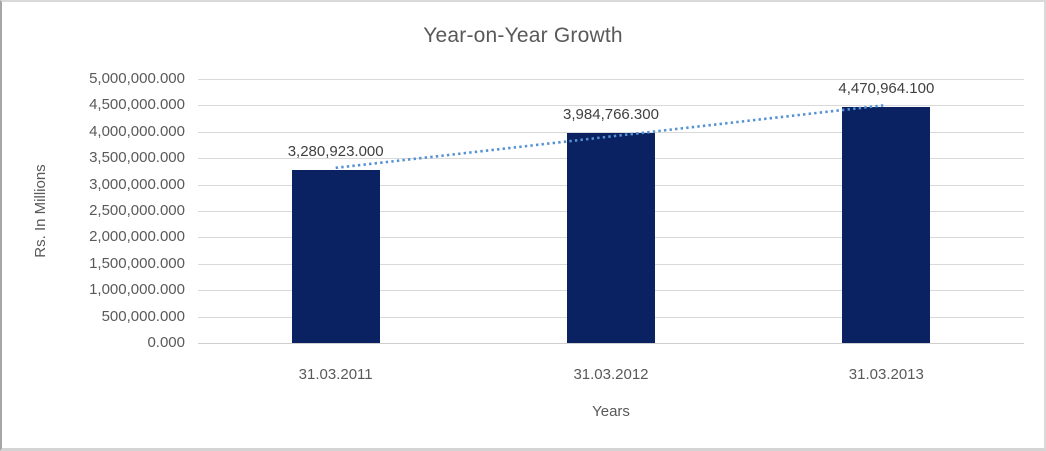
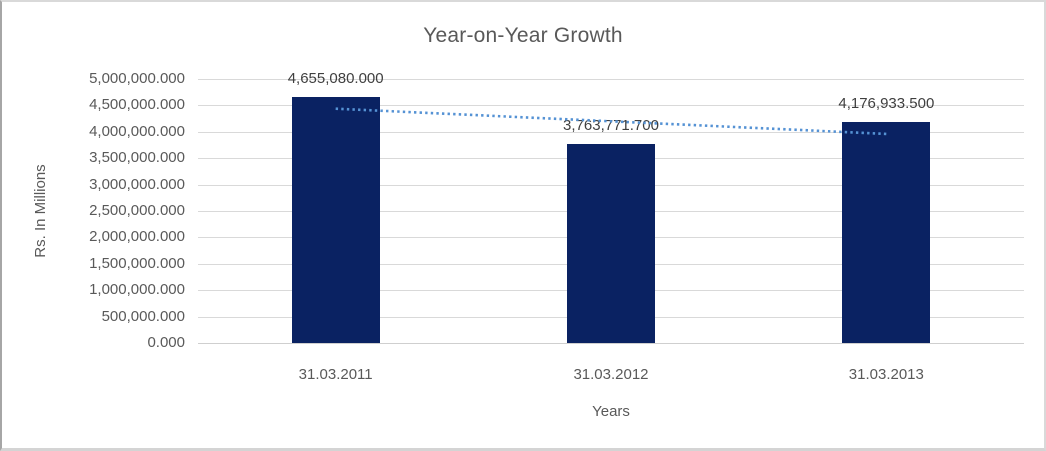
31.03.2011: 3,280,923.000 -> 4,655,080.000
31.03.2012: 3,984,766.300 -> 3,763,771.700
31.03.2013: 4,470,964.100 -> 4,176,933.500
